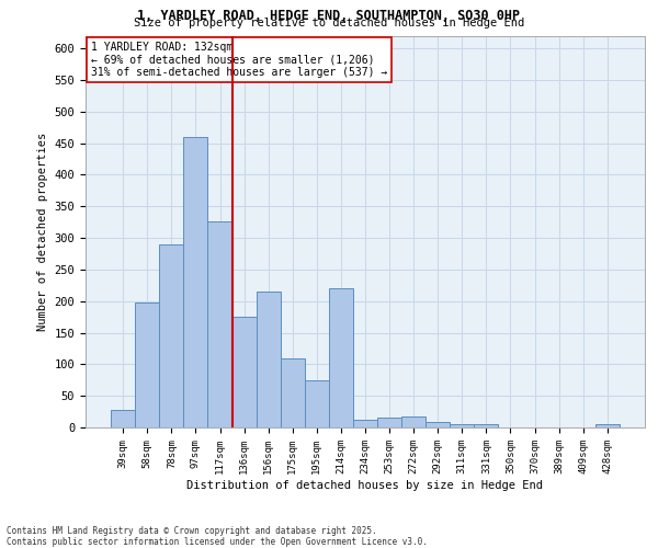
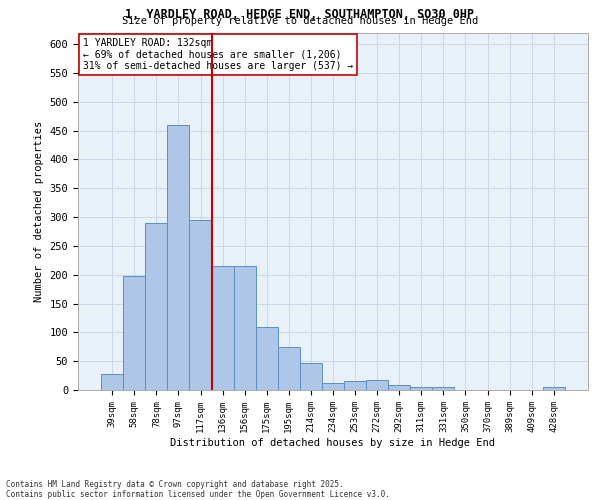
117sqm: 326 -> 295
136sqm: 176 -> 215
214sqm: 220 -> 46
